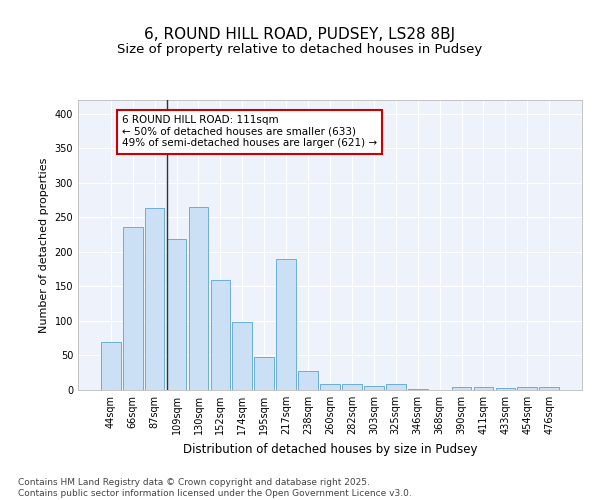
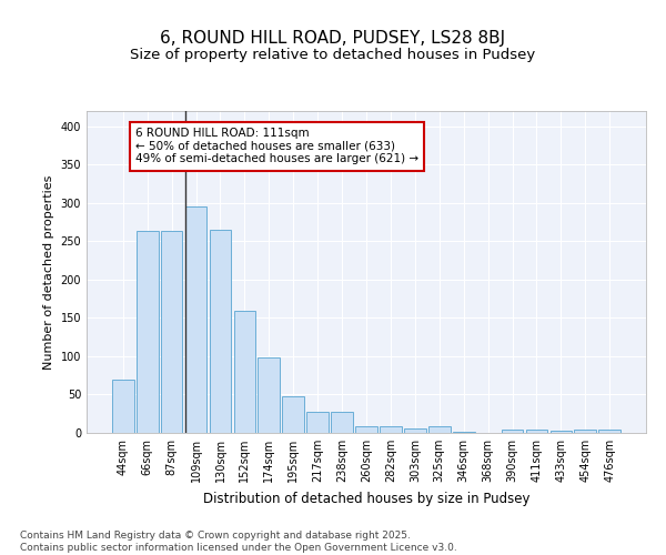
66sqm: 236 -> 263
109sqm: 218 -> 295
217sqm: 190 -> 27
